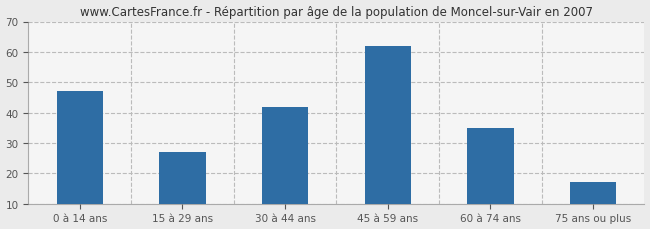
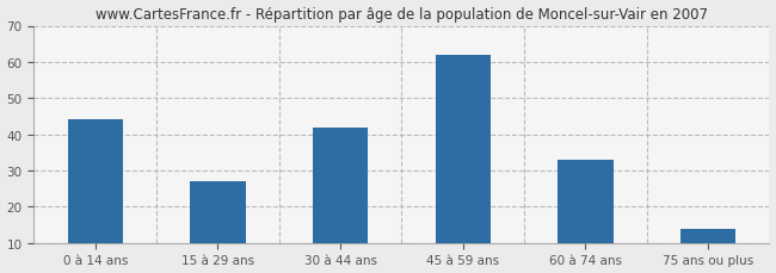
0 à 14 ans: 47 -> 44
60 à 74 ans: 35 -> 33
75 ans ou plus: 17 -> 14
